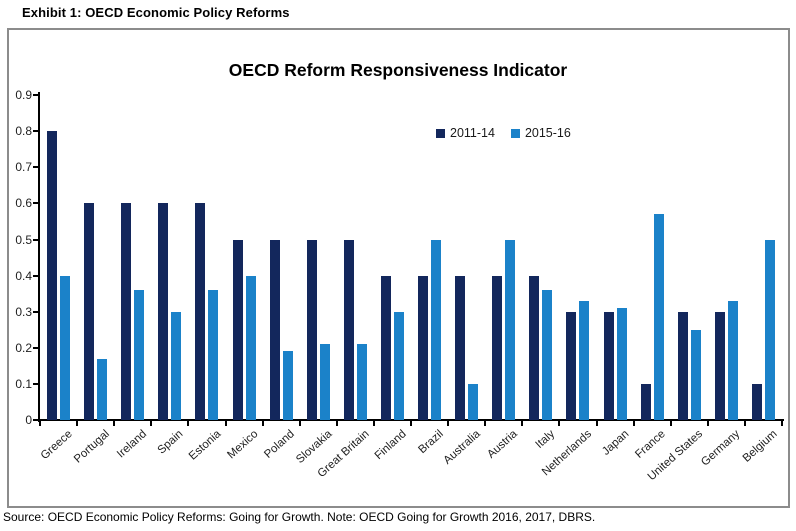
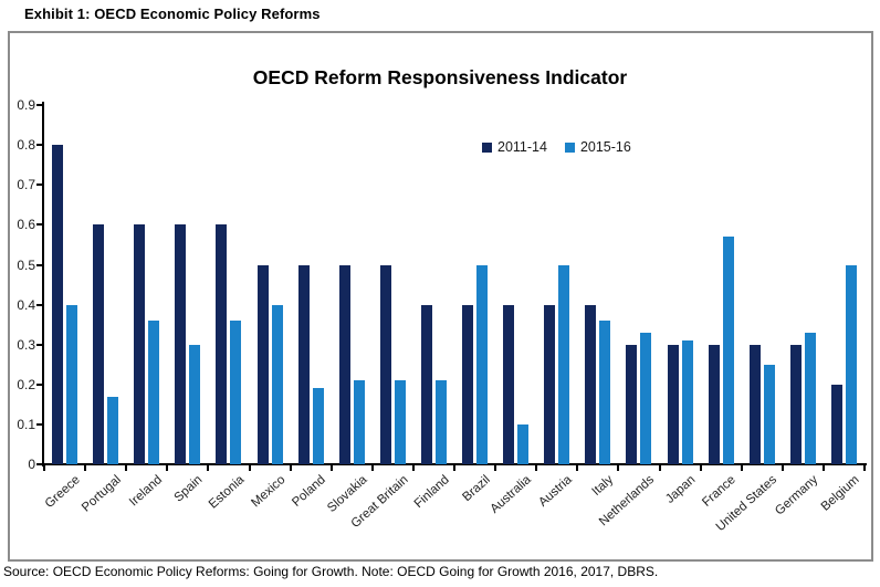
2015-16/Finland: 0.30 -> 0.21
2011-14/France: 0.1 -> 0.3
2011-14/Belgium: 0.1 -> 0.2
